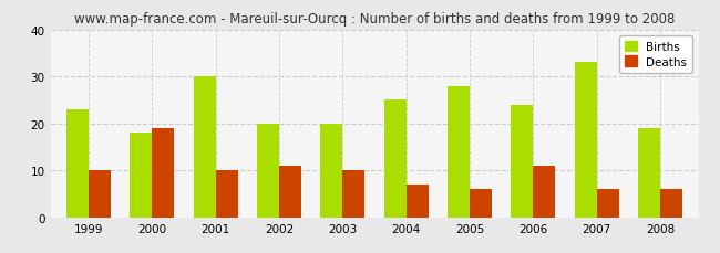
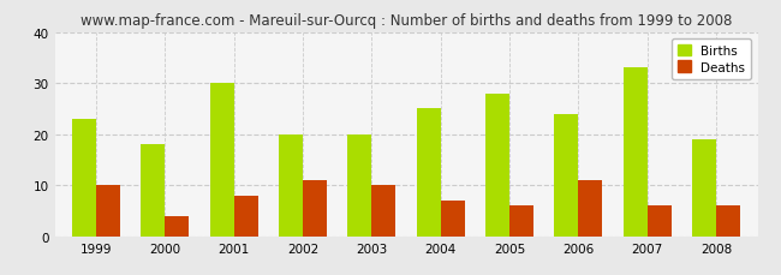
Deaths/2000: 19 -> 4
Deaths/2001: 10 -> 8
